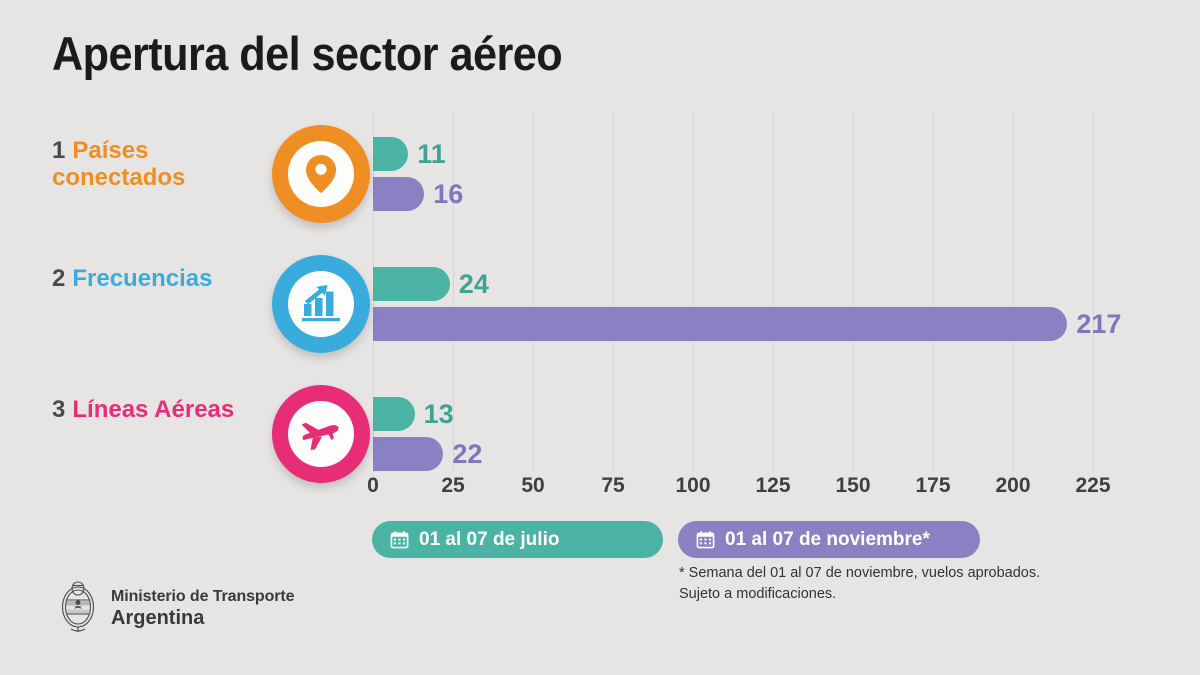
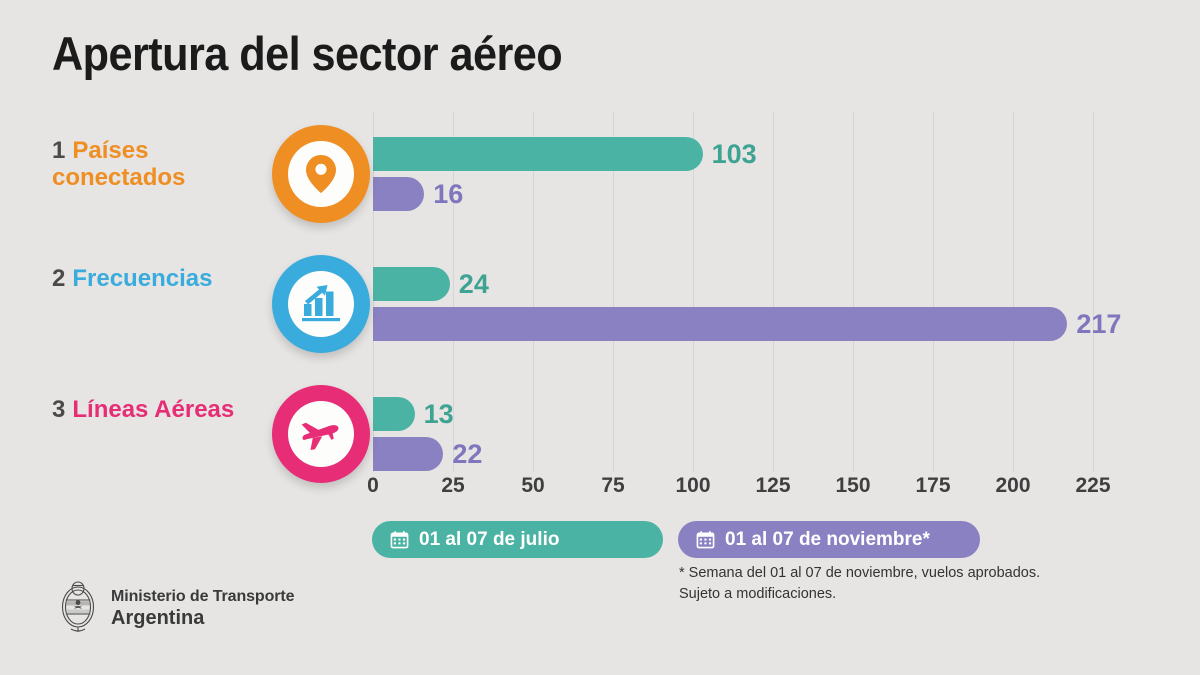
01 al 07 de julio/Países conectados: 11 -> 103
